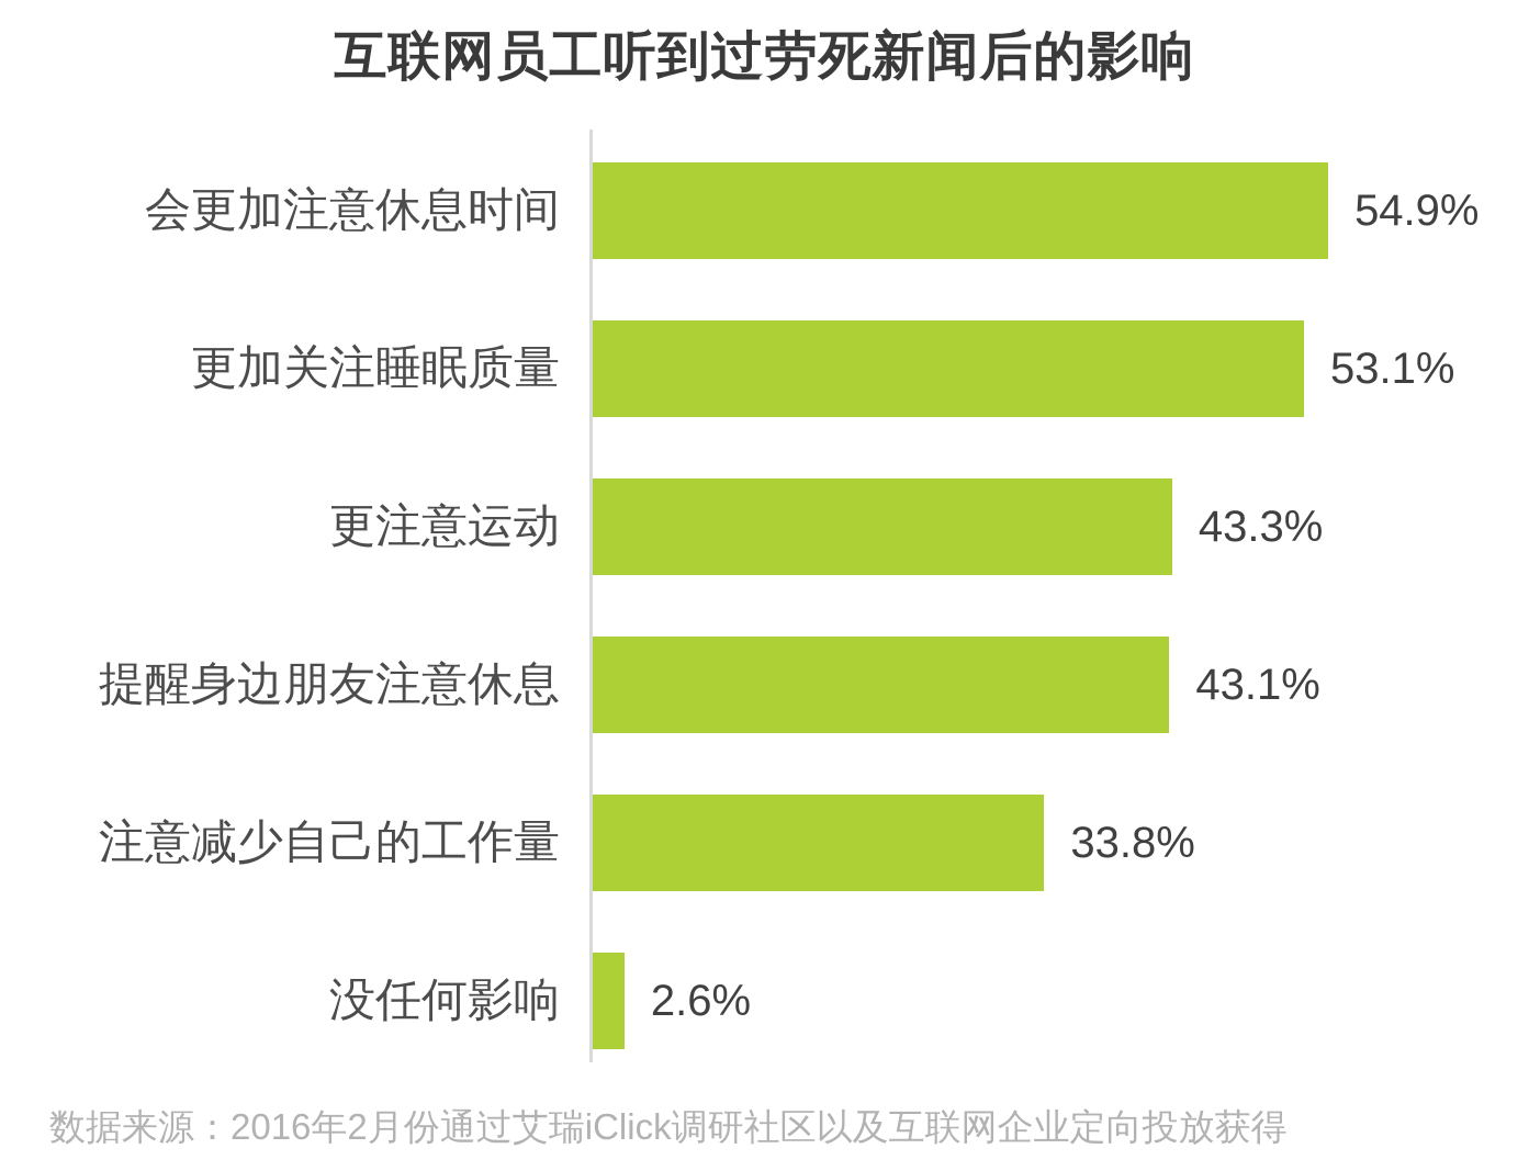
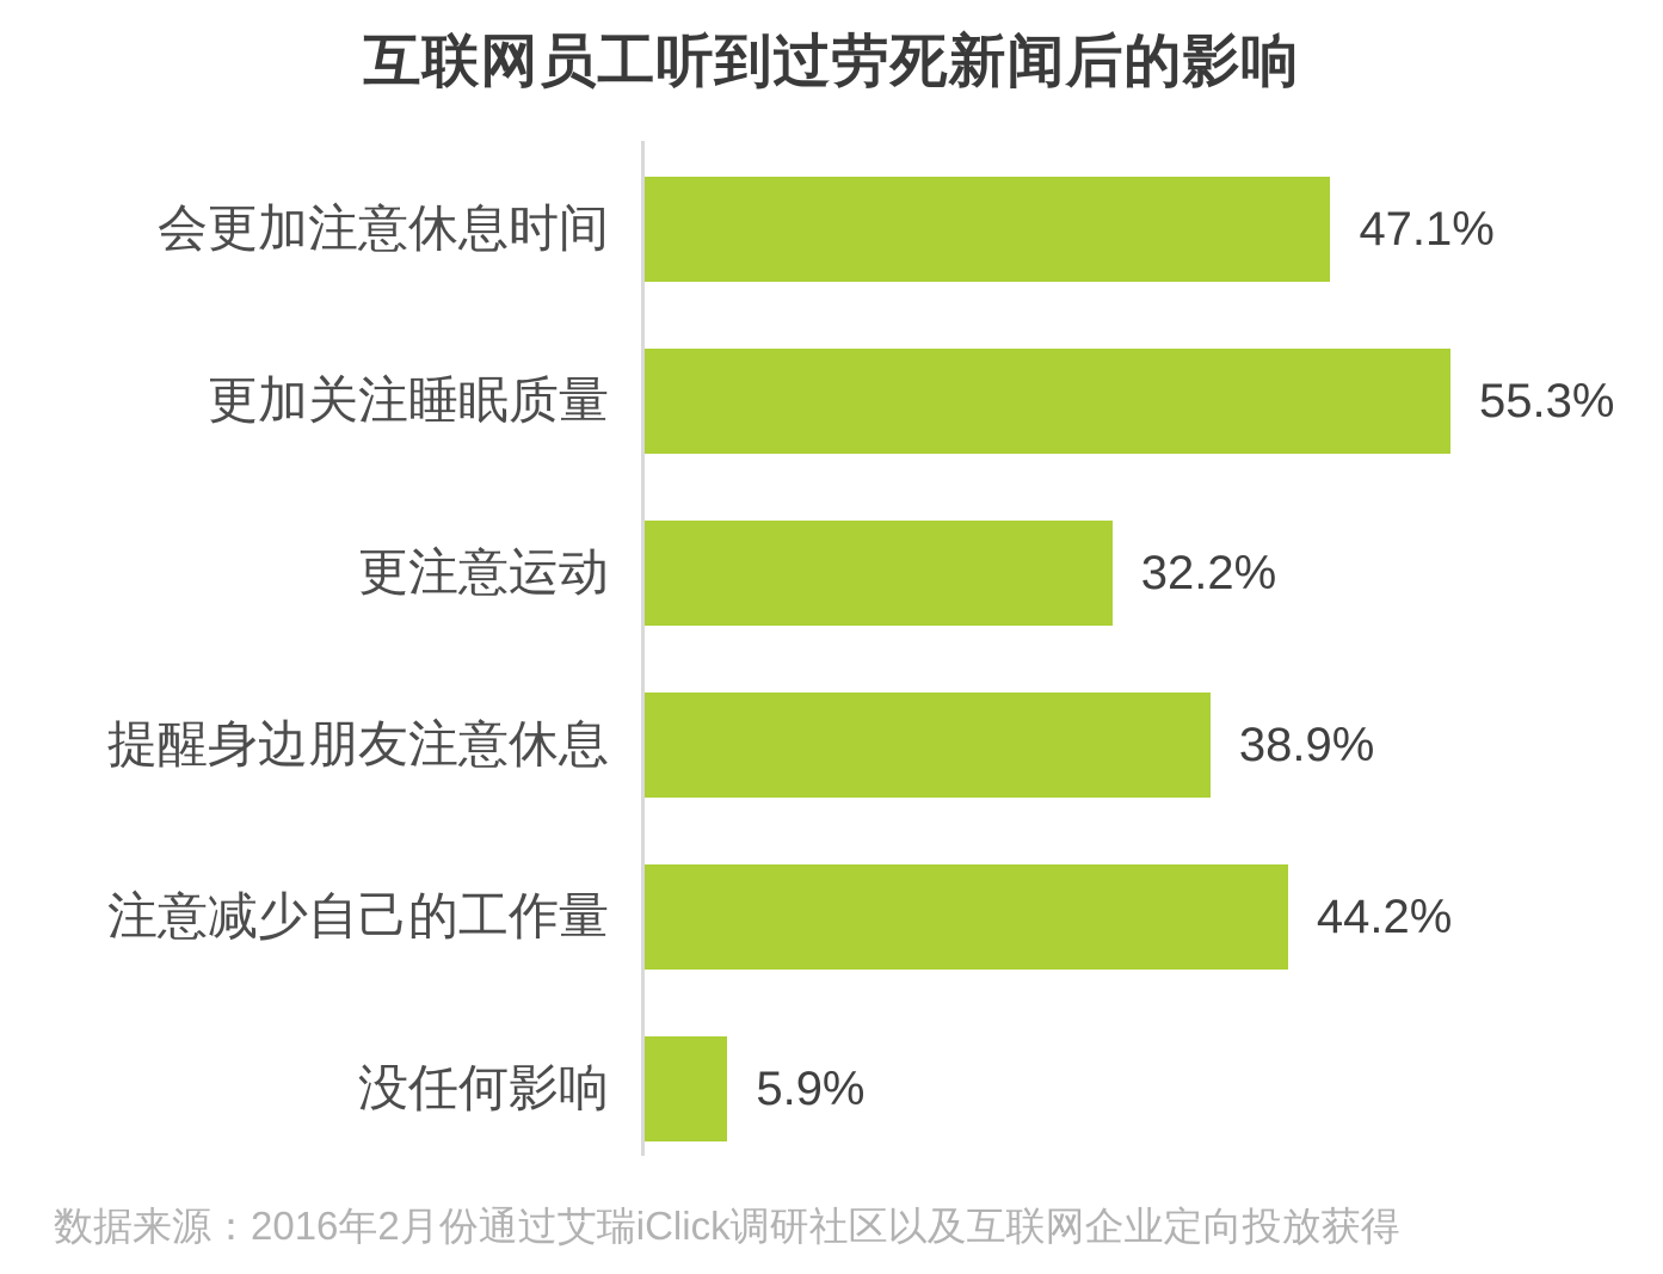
会更加注意休息时间: 54.9% -> 47.1%
更加关注睡眠质量: 53.1% -> 55.3%
更注意运动: 43.3% -> 32.2%
提醒身边朋友注意休息: 43.1% -> 38.9%
注意减少自己的工作量: 33.8% -> 44.2%
没任何影响: 2.6% -> 5.9%
